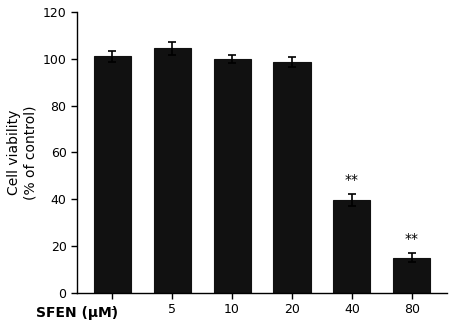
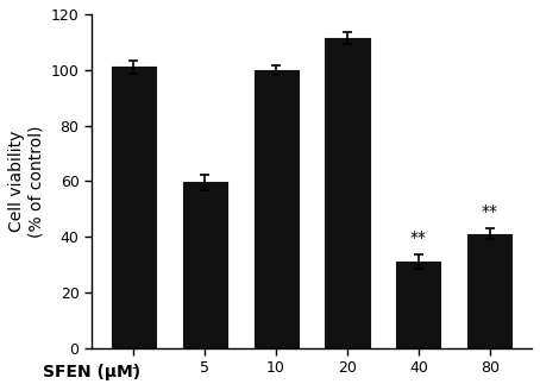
5: 104.5 -> 59.5
20: 98.5 -> 111.5
40: 39.5 -> 31.0
80: 15.0 -> 41.0
